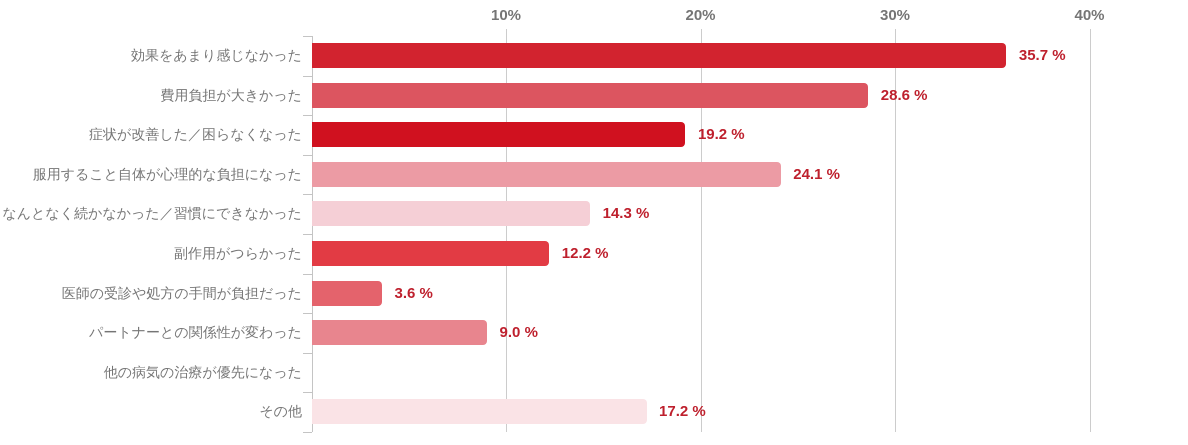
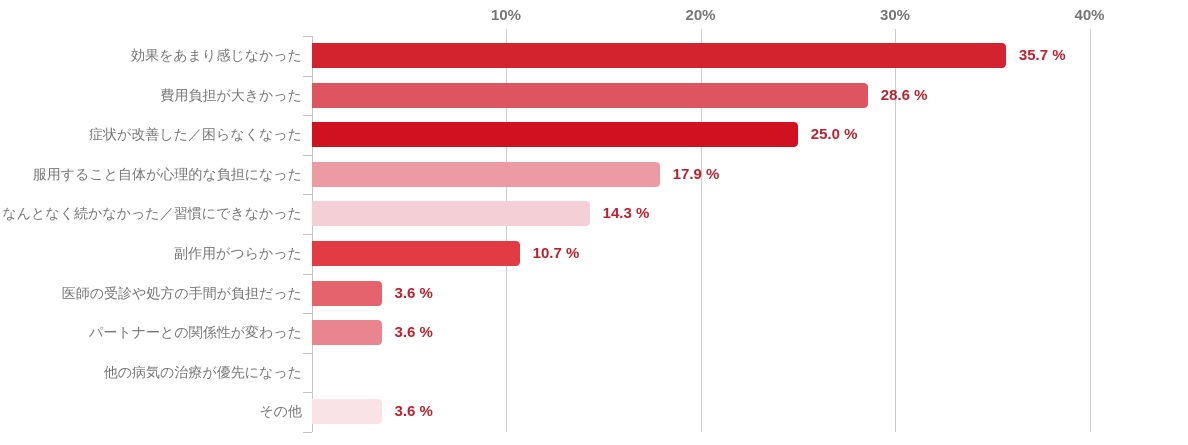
症状が改善した／困らなくなった: 19.2 -> 25.0
服用すること自体が心理的な負担になった: 24.1 -> 17.9
副作用がつらかった: 12.2 -> 10.7
パートナーとの関係性が変わった: 9.0 -> 3.6
その他: 17.2 -> 3.6
